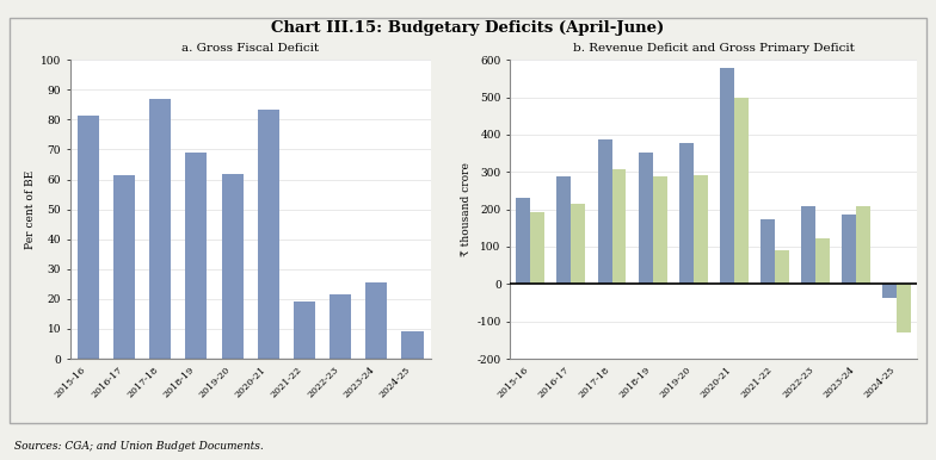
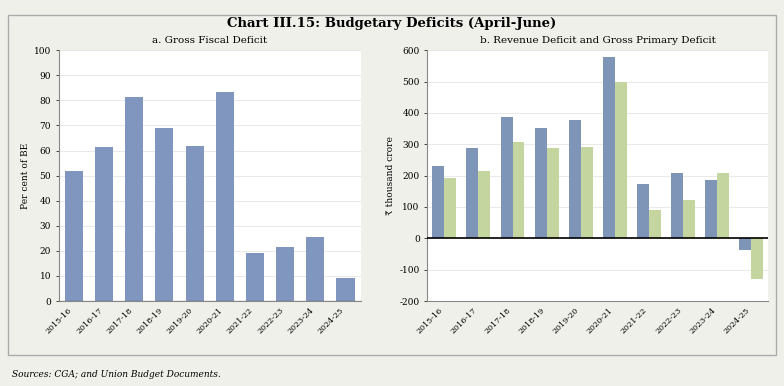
a. Gross Fiscal Deficit/2015-16: 81.5 -> 52.0
a. Gross Fiscal Deficit/2017-18: 87.0 -> 81.5
